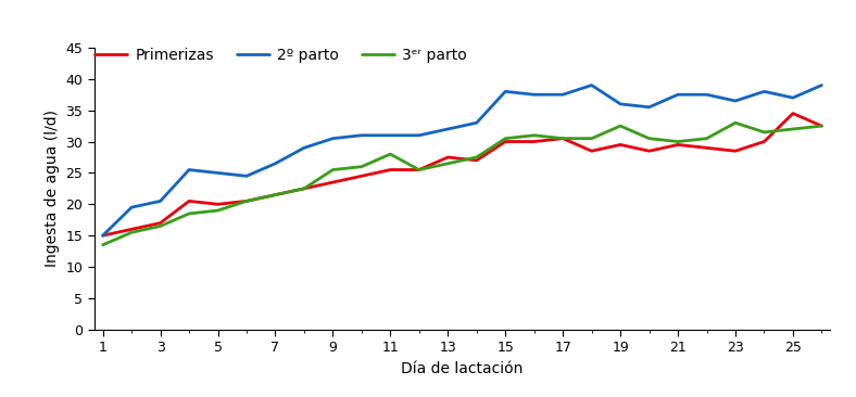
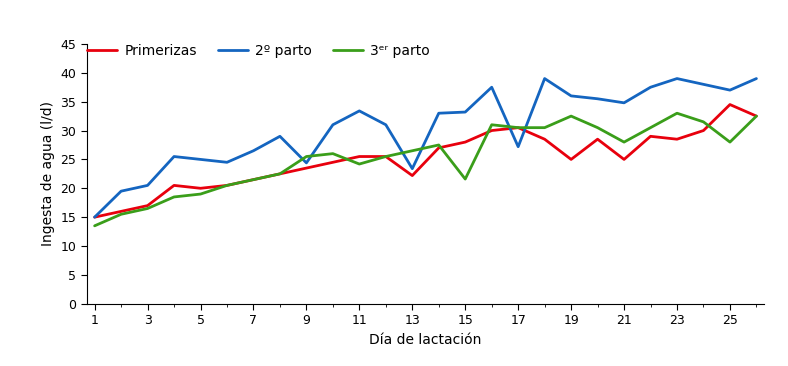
2º parto/9: 30.5 -> 24.4
2º parto/11: 31.0 -> 33.4
3ᵉʳ parto/11: 28.0 -> 24.2
Primerizas/13: 27.5 -> 22.2
2º parto/13: 32.0 -> 23.4
Primerizas/15: 30.0 -> 28.0
2º parto/15: 38.0 -> 33.2
3ᵉʳ parto/15: 30.5 -> 21.6
2º parto/17: 37.5 -> 27.2
Primerizas/19: 29.5 -> 25.0
Primerizas/21: 29.5 -> 25.0
2º parto/21: 37.5 -> 34.8
3ᵉʳ parto/21: 30.0 -> 28.0
2º parto/23: 36.5 -> 39.0
3ᵉʳ parto/25: 32.0 -> 28.0
